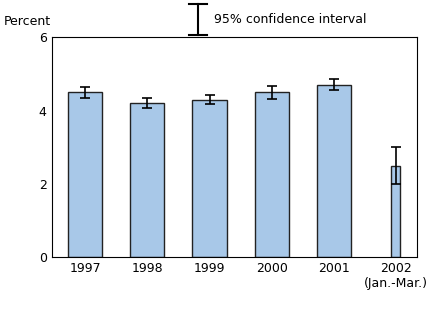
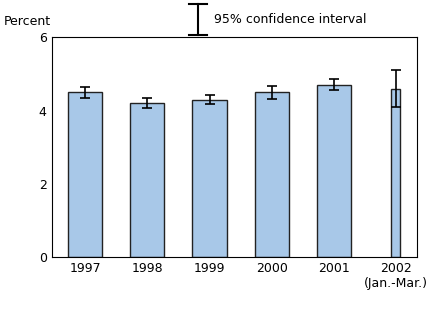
2002 (Jan.-Mar.): 2.5 -> 4.6
